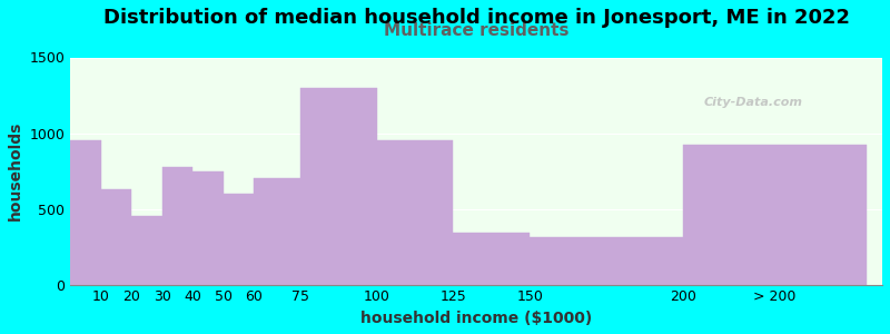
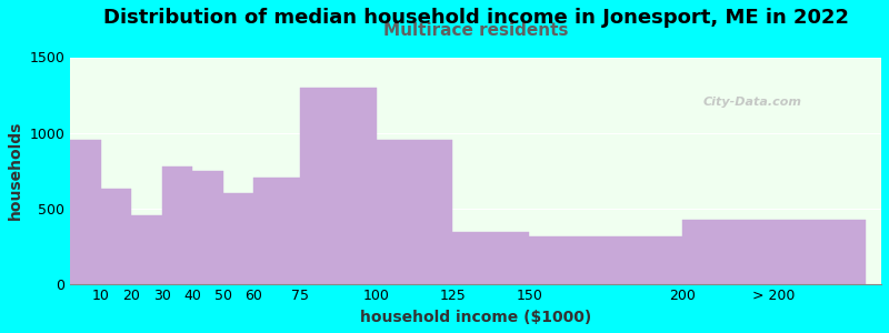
> 200: 920 -> 420
